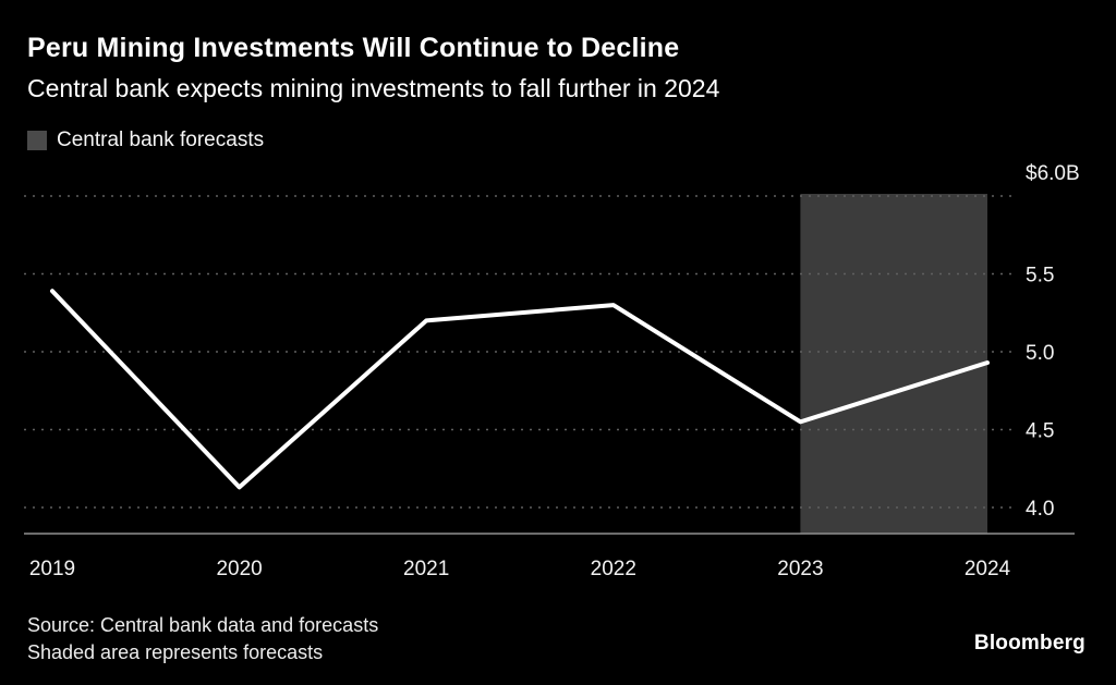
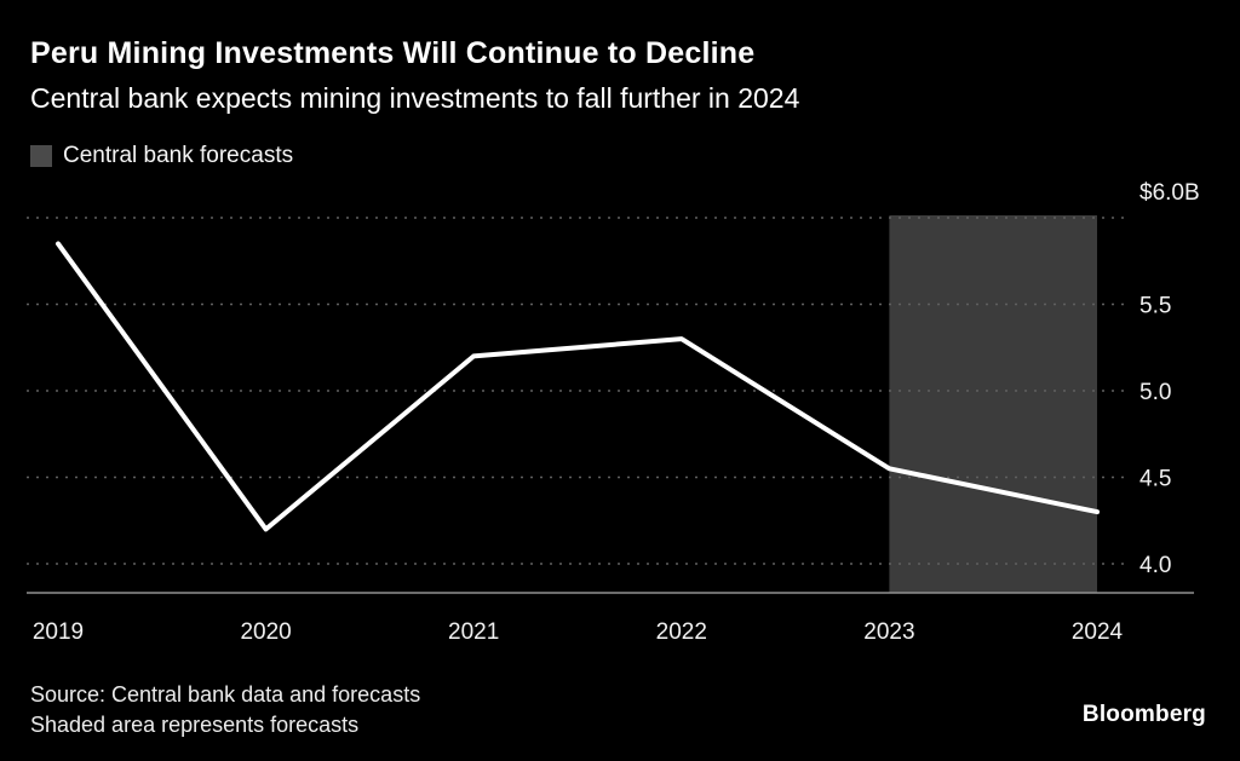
2019: 5.39 -> 5.85
2020: 4.13 -> 4.20
2024: 4.93 -> 4.30
